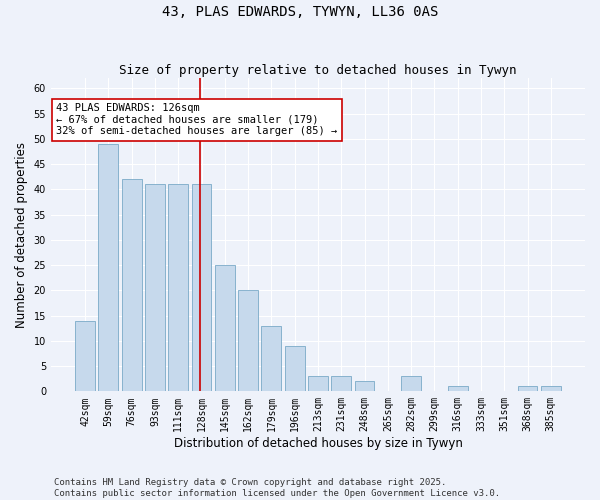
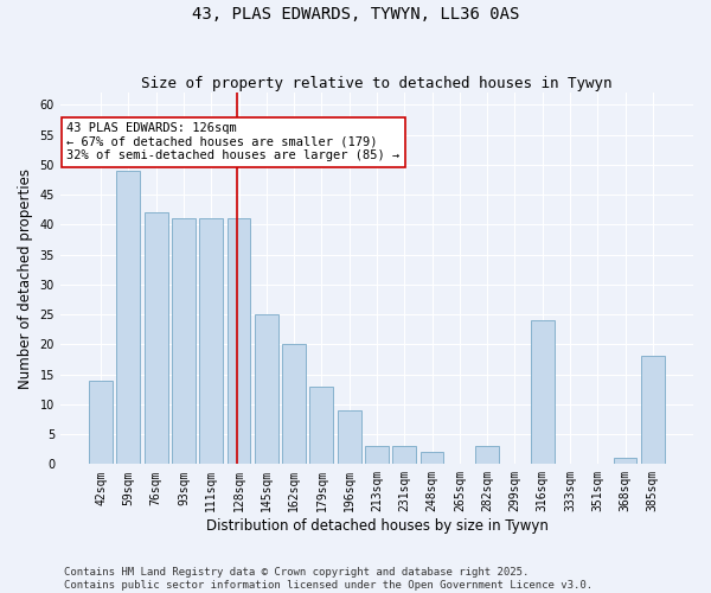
316sqm: 1 -> 24
385sqm: 1 -> 18
